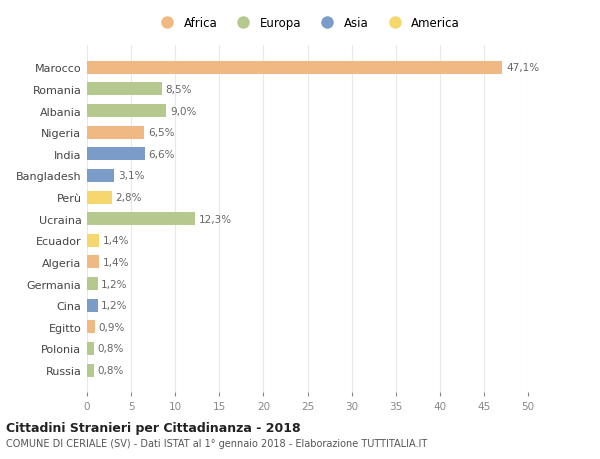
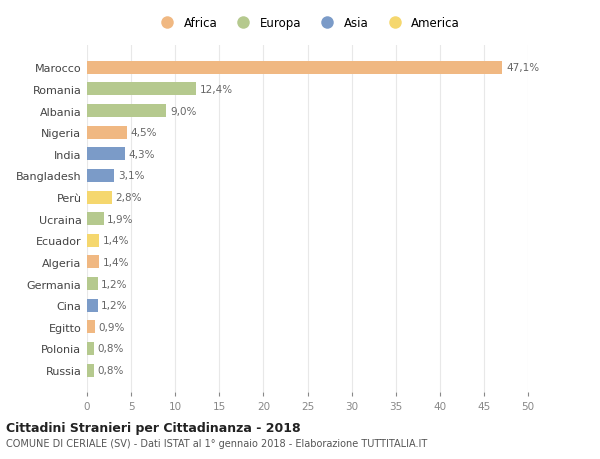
Romania: 8,5% -> 12,4%
Nigeria: 6,5% -> 4,5%
India: 6,6% -> 4,3%
Ucraina: 12,3% -> 1,9%
